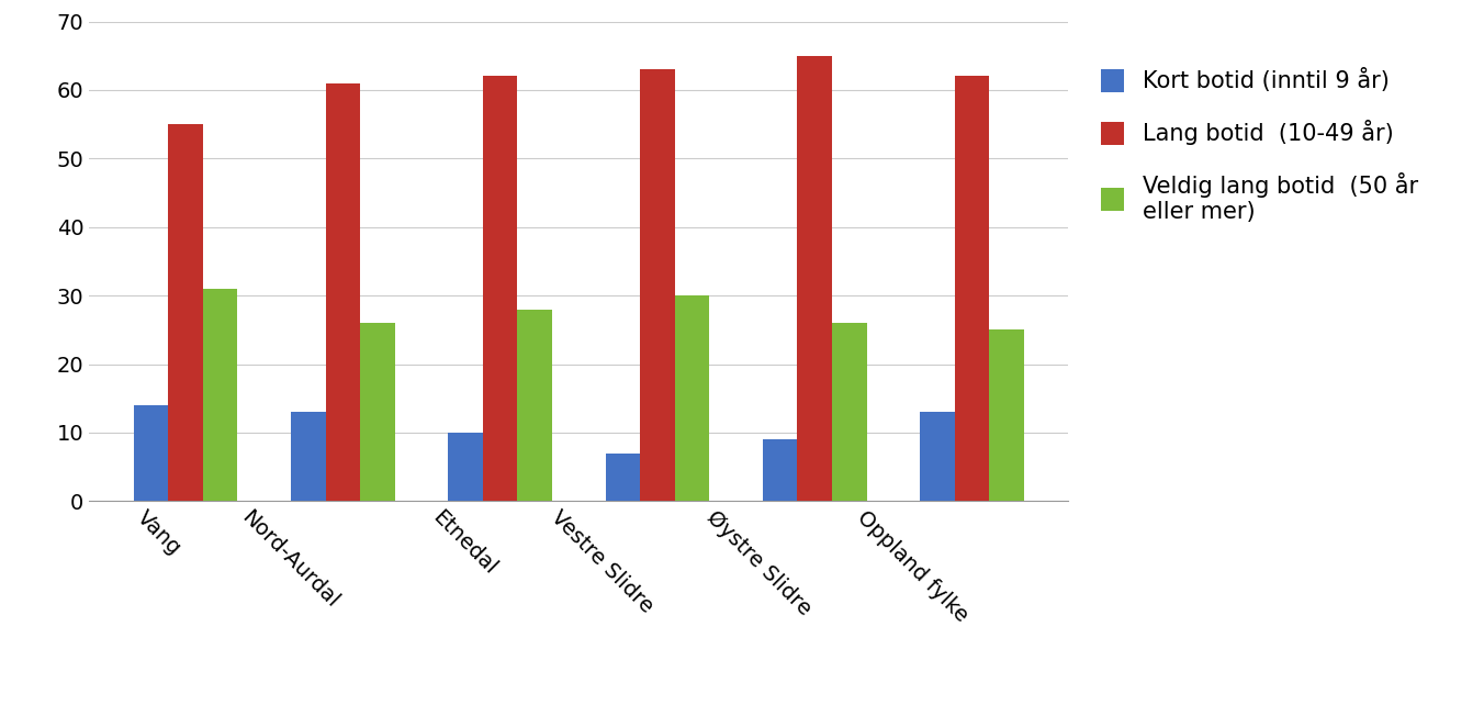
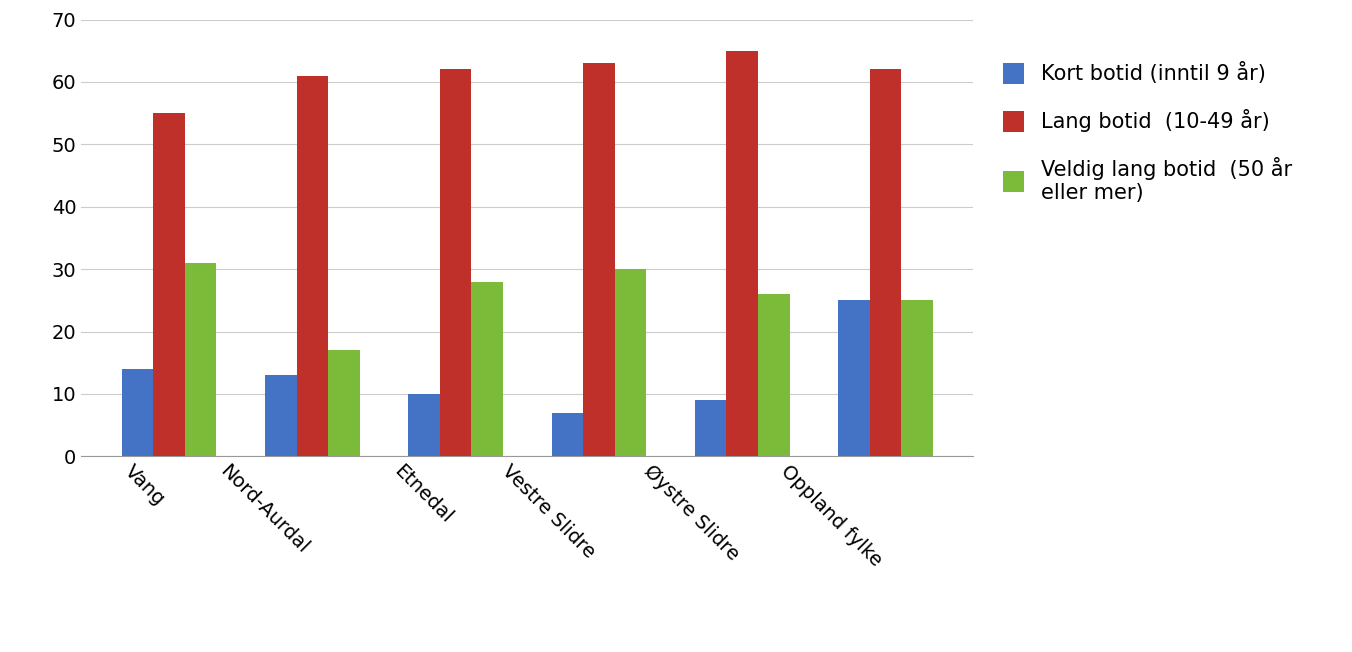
Veldig lang botid (50 år eller mer)/Nord-Aurdal: 26 -> 17
Kort botid (inntil 9 år)/Oppland fylke: 13 -> 25
